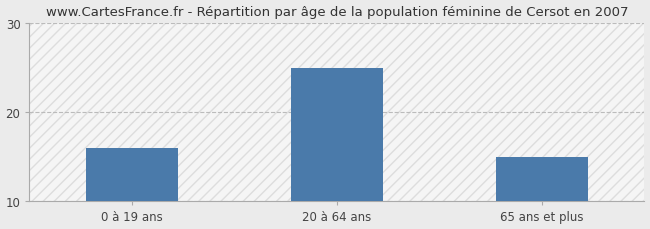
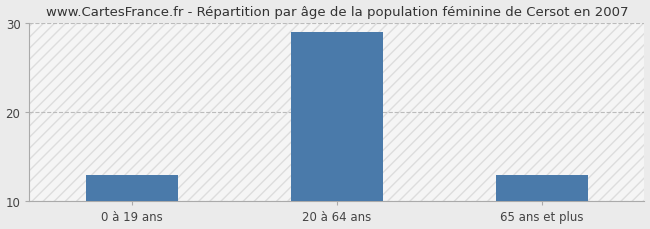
0 à 19 ans: 16 -> 13
20 à 64 ans: 25 -> 29
65 ans et plus: 15 -> 13
